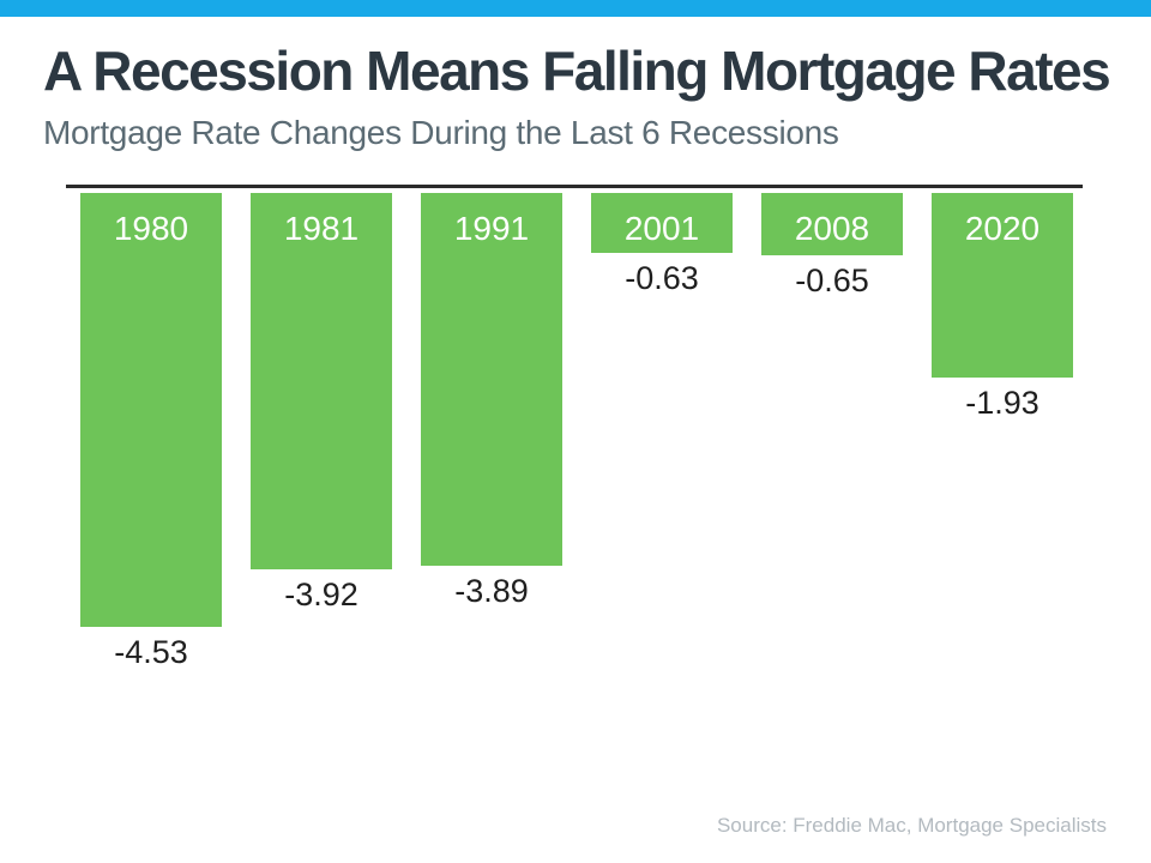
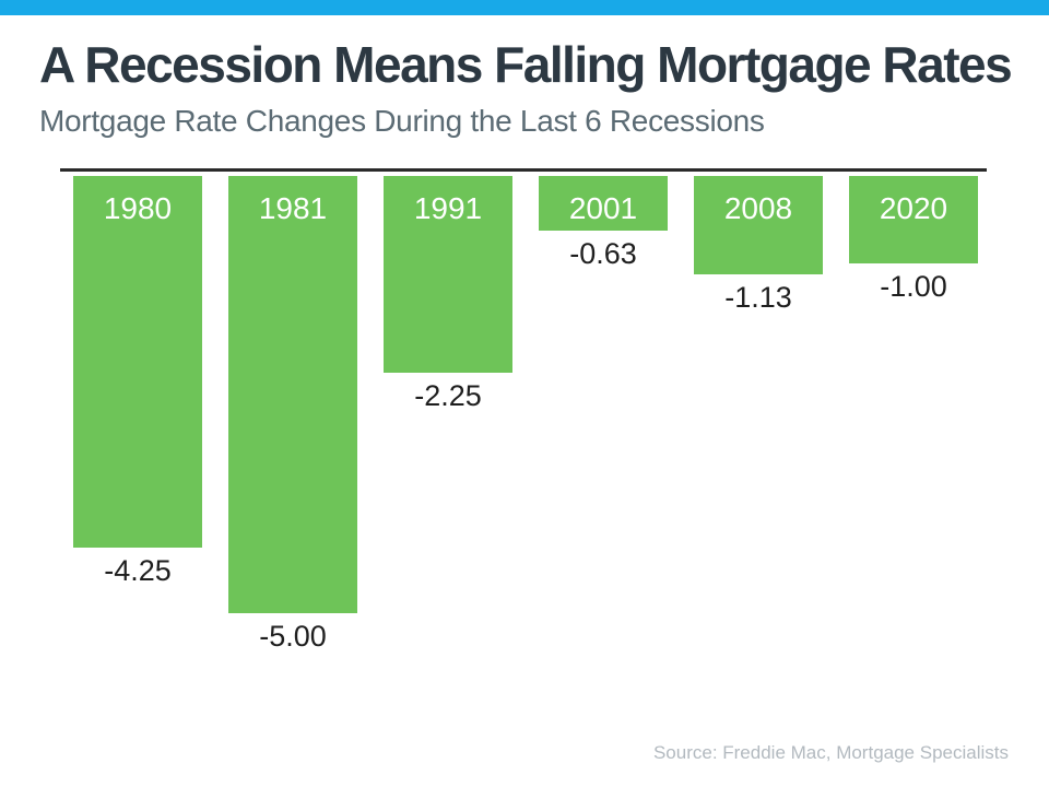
1980: -4.53 -> -4.25
1981: -3.92 -> -5.00
1991: -3.89 -> -2.25
2008: -0.65 -> -1.13
2020: -1.93 -> -1.00
